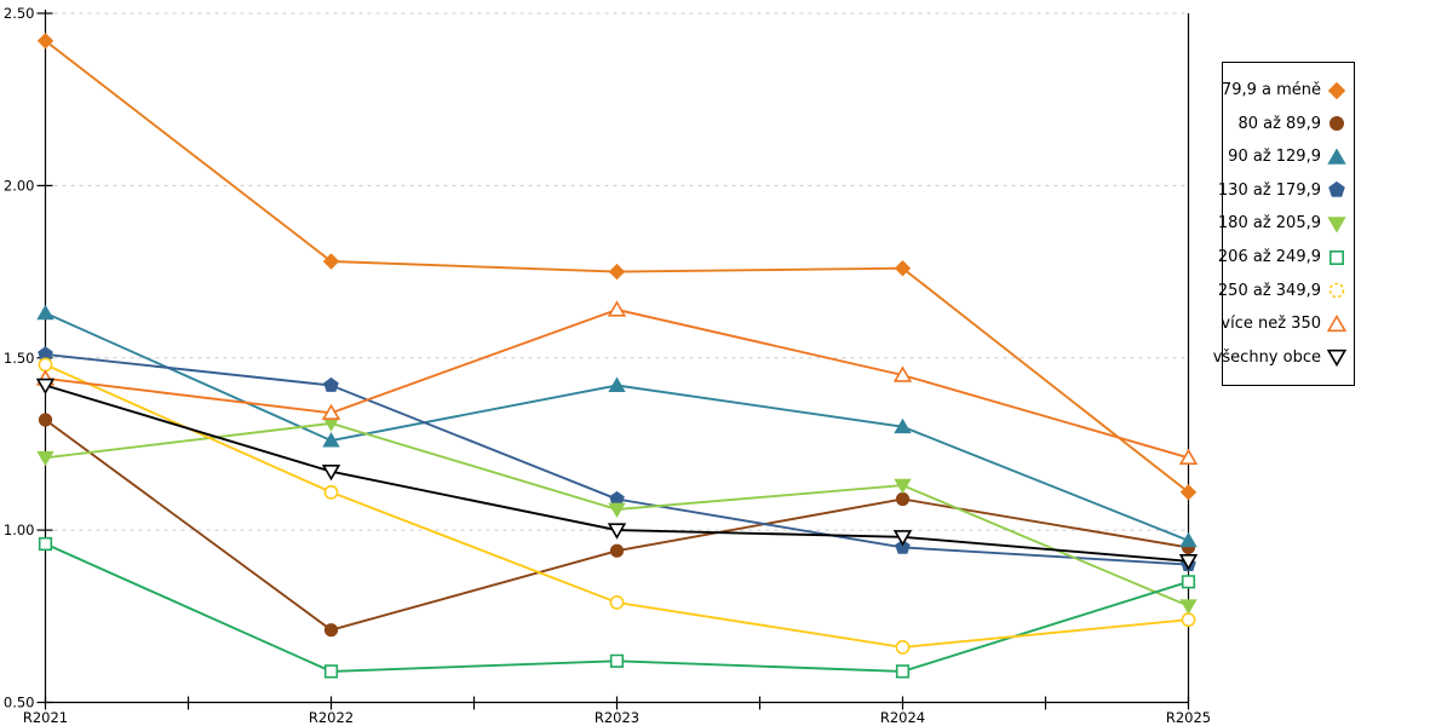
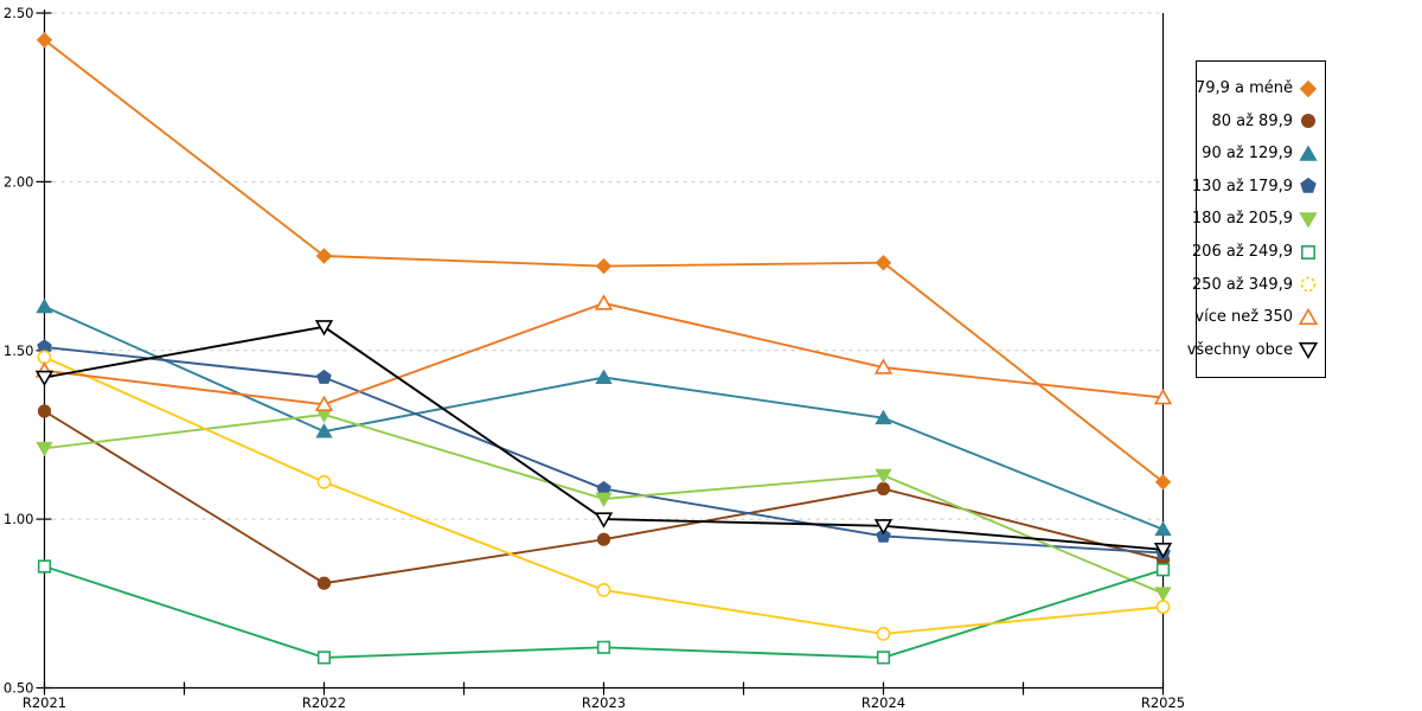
206 až 249,9/R2021: 0.96 -> 0.86
80 až 89,9/R2022: 0.71 -> 0.81
všechny obce/R2022: 1.17 -> 1.57
80 až 89,9/R2025: 0.95 -> 0.88
více než 350/R2025: 1.21 -> 1.36
